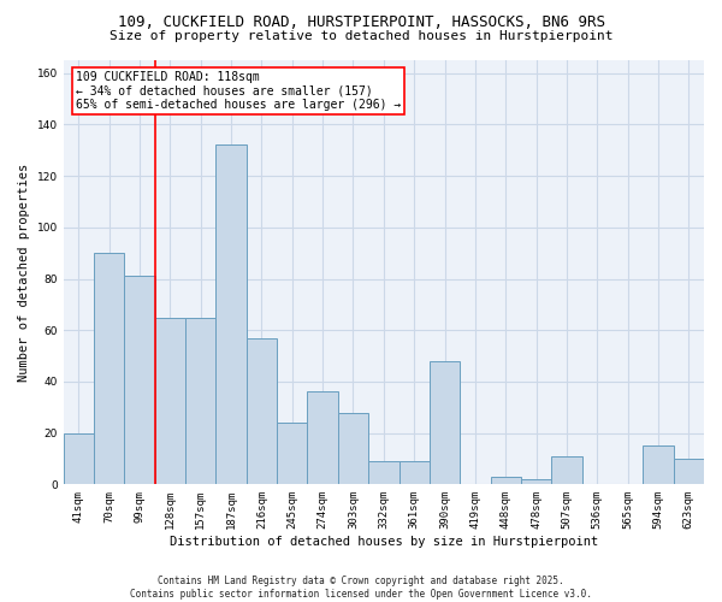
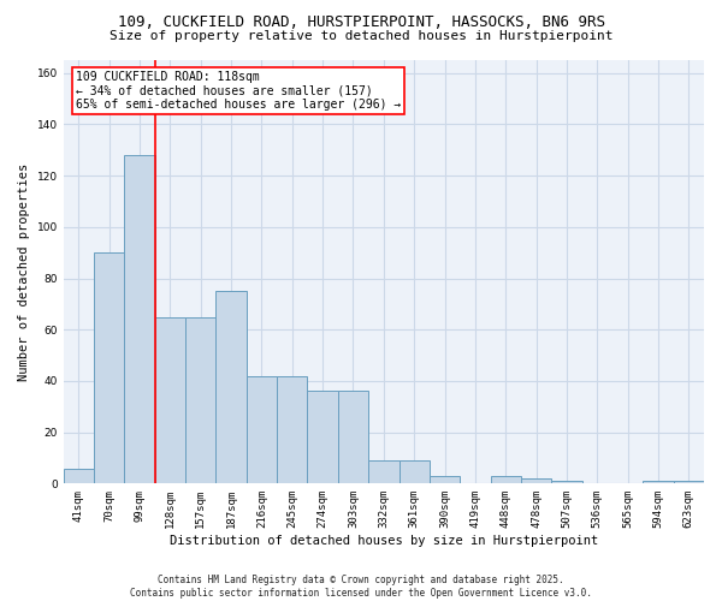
41sqm: 20 -> 6
99sqm: 81 -> 128
187sqm: 132 -> 75
216sqm: 57 -> 42
245sqm: 24 -> 42
303sqm: 28 -> 36
390sqm: 48 -> 3
507sqm: 11 -> 1
594sqm: 15 -> 1
623sqm: 10 -> 1
